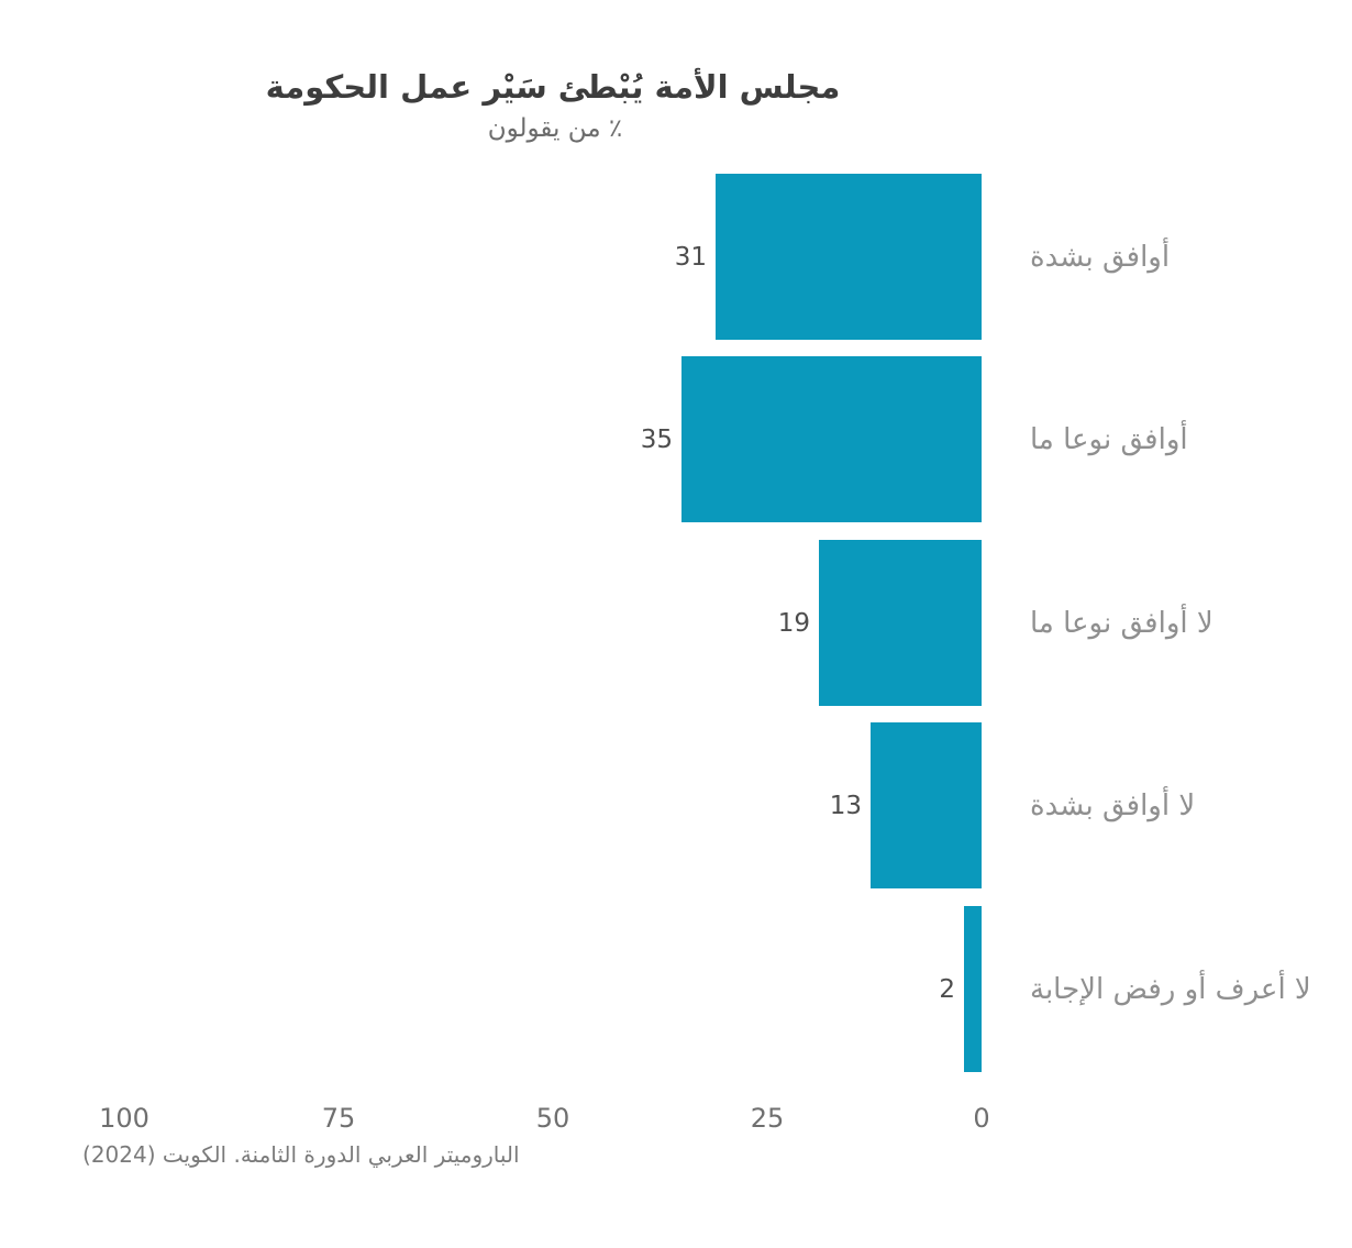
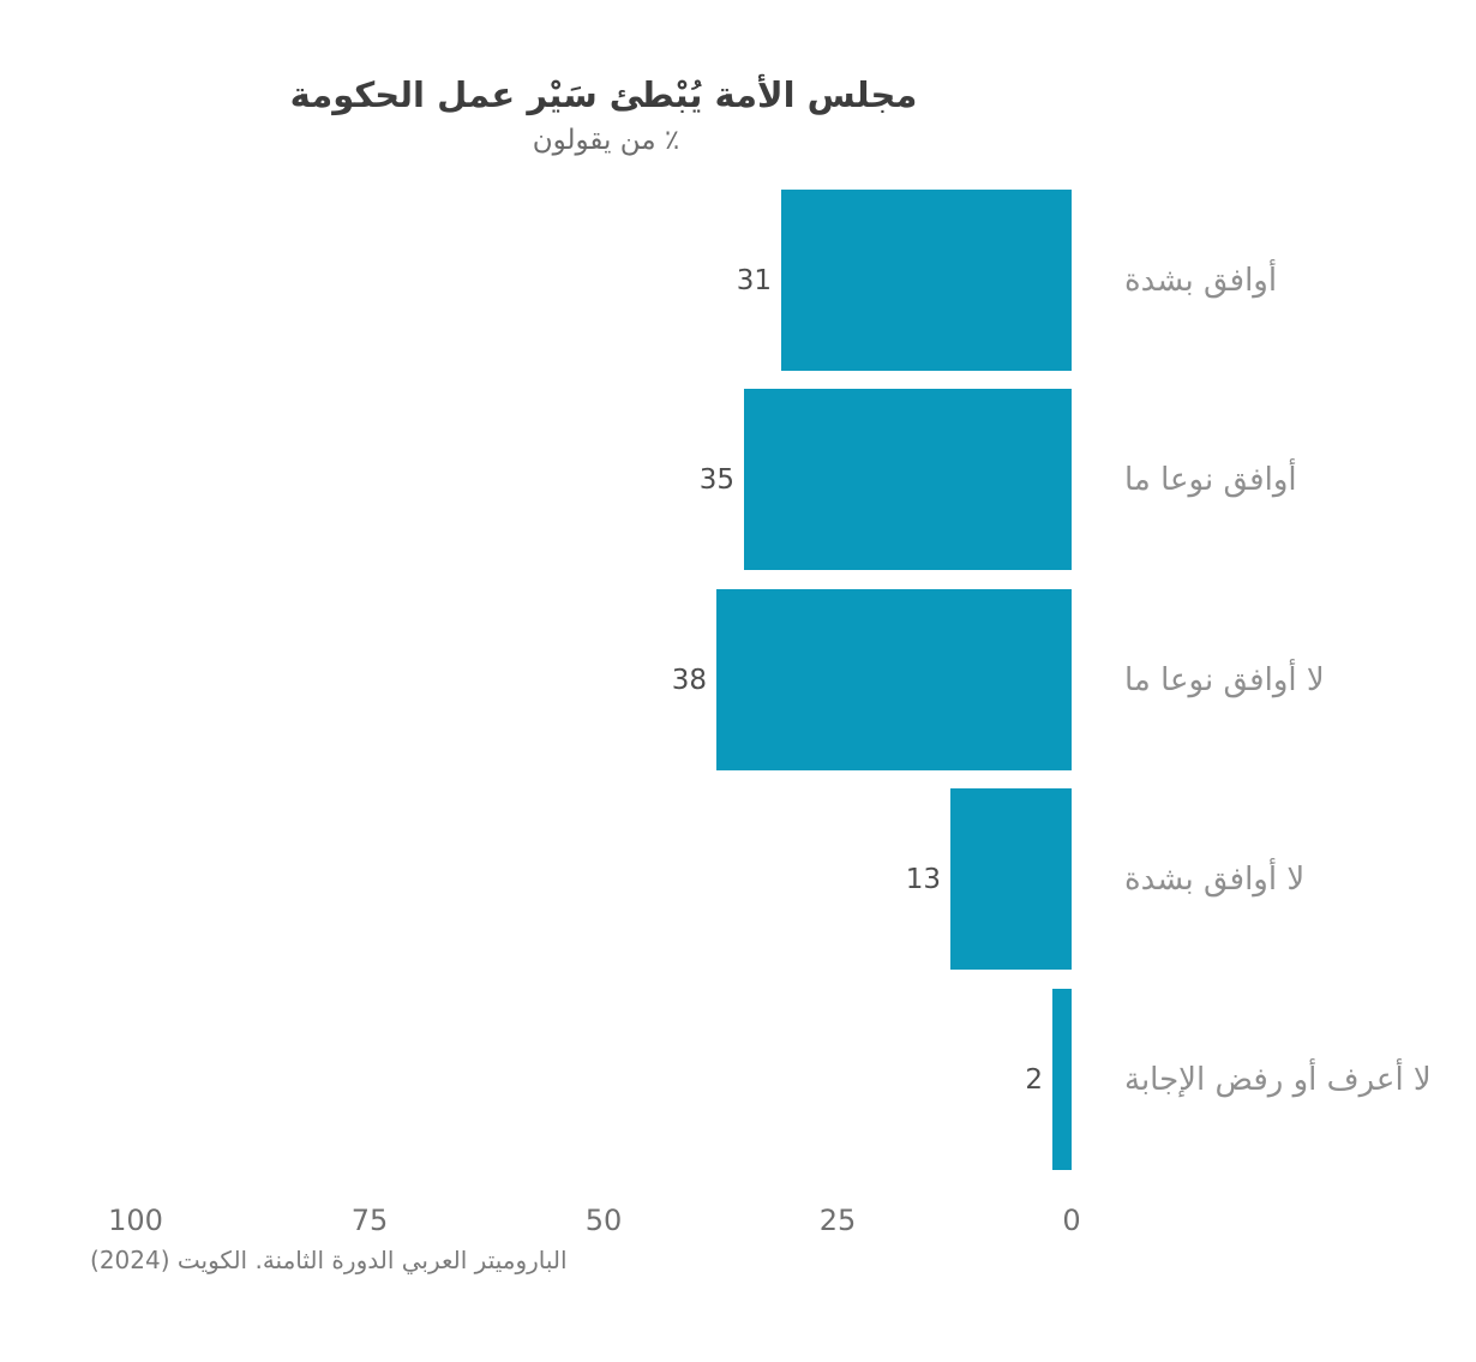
لا أوافق نوعا ما: 19 -> 38
